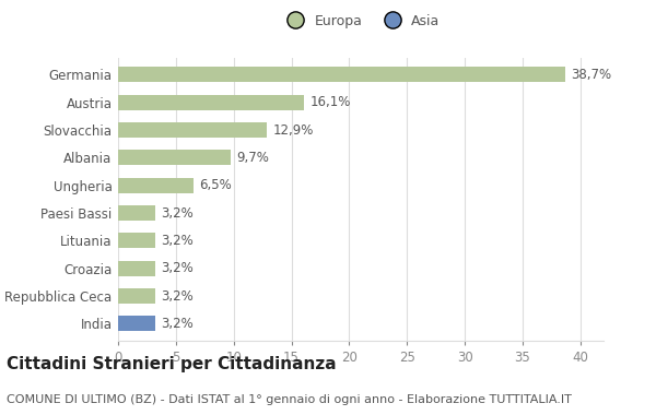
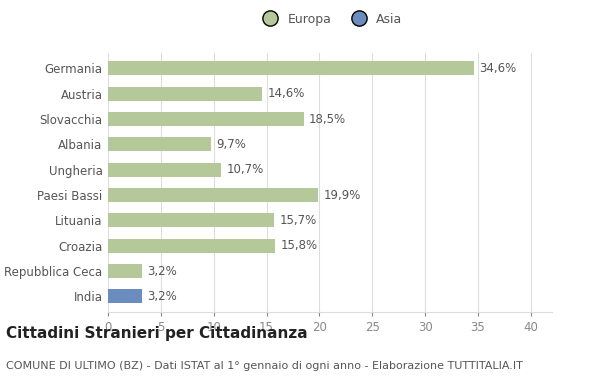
Germania: 38,7% -> 34,6%
Austria: 16,1% -> 14,6%
Slovacchia: 12,9% -> 18,5%
Ungheria: 6,5% -> 10,7%
Paesi Bassi: 3,2% -> 19,9%
Lituania: 3,2% -> 15,7%
Croazia: 3,2% -> 15,8%
